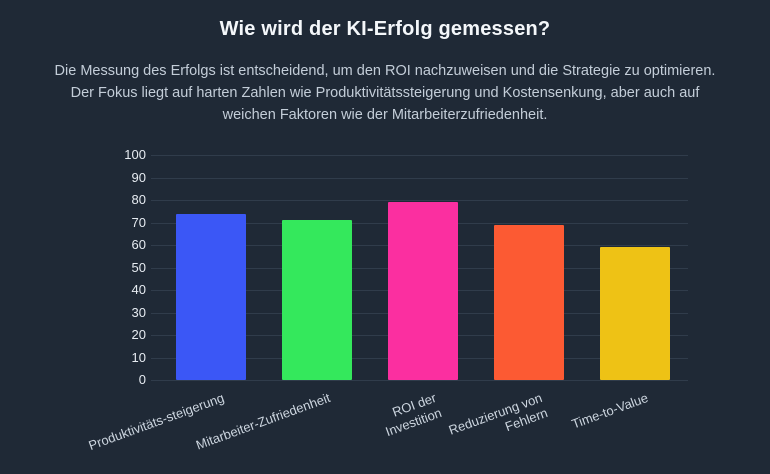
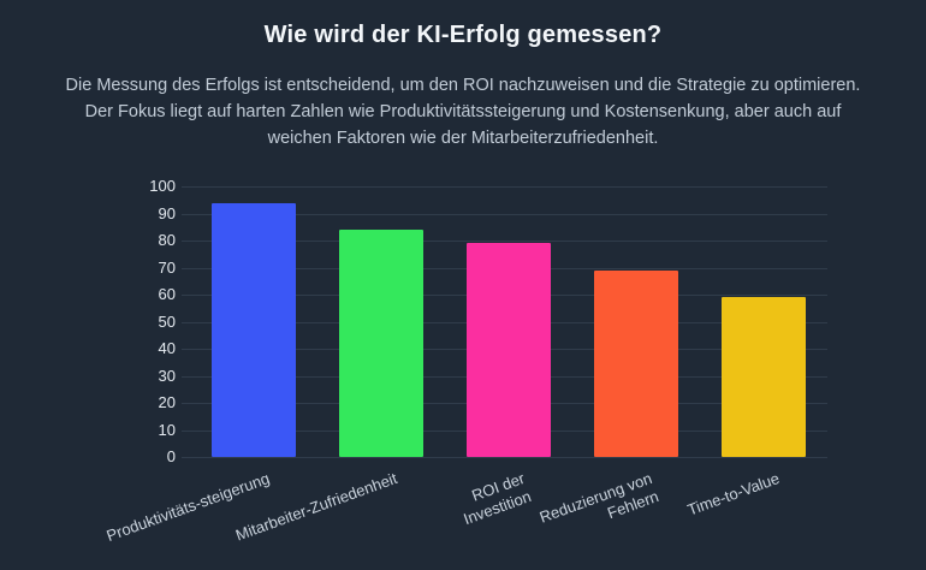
Produktivitäts-steigerung: 74 -> 94
Mitarbeiter-Zufriedenheit: 71 -> 84
